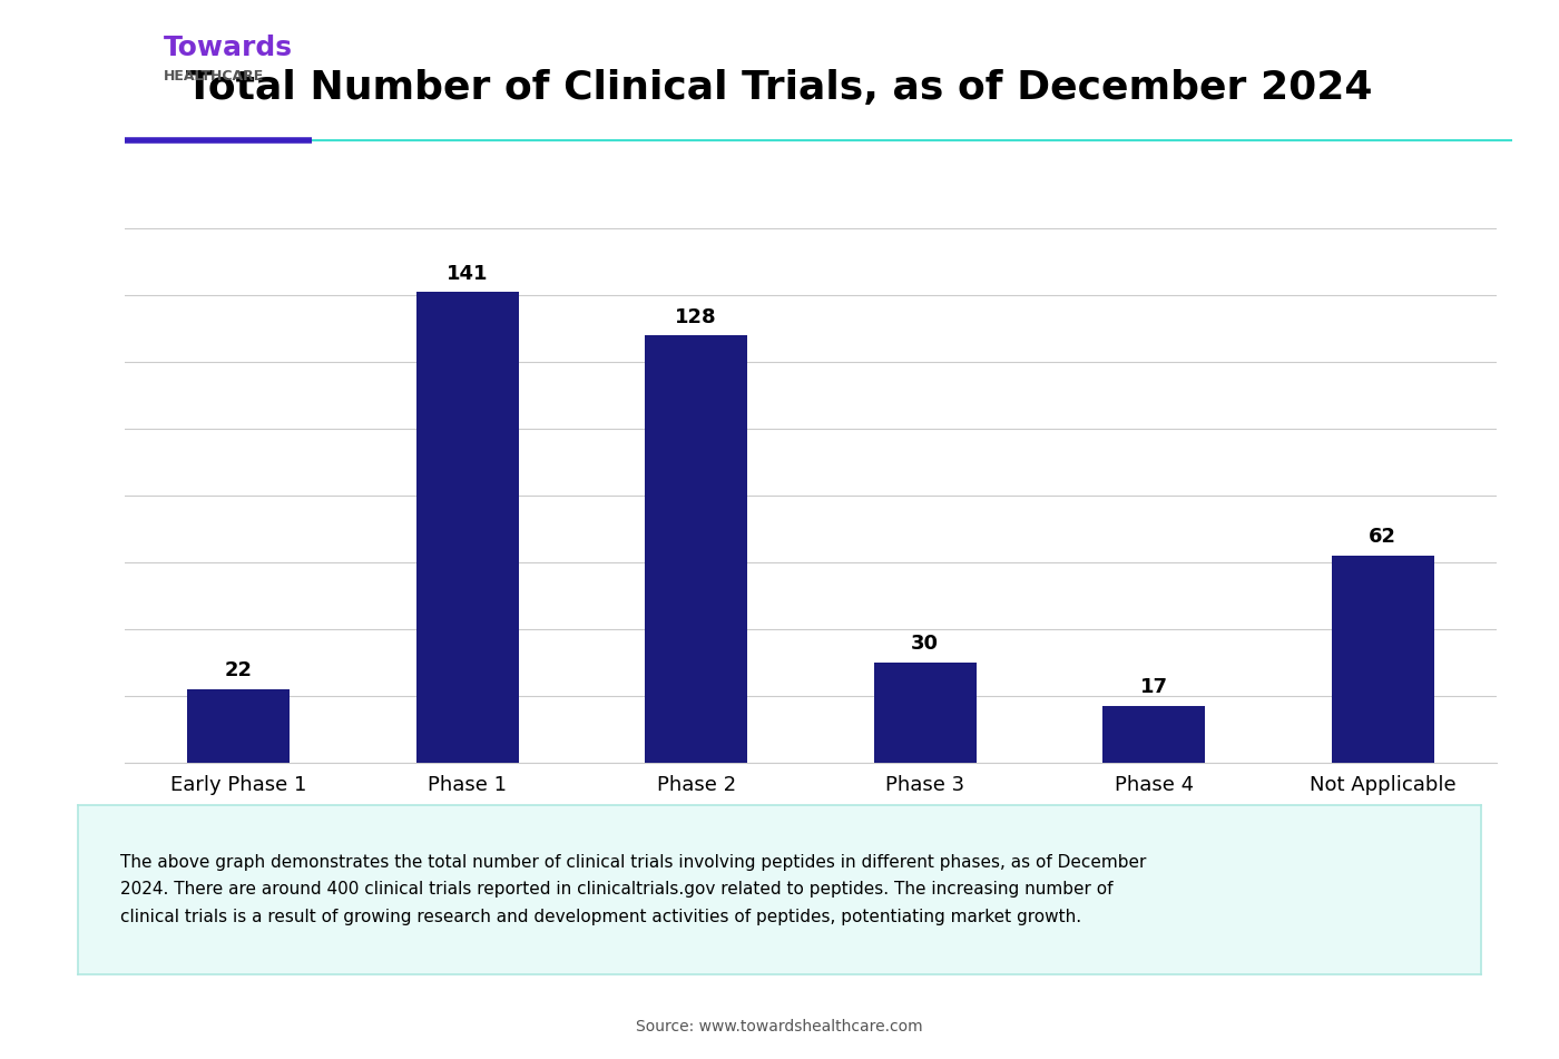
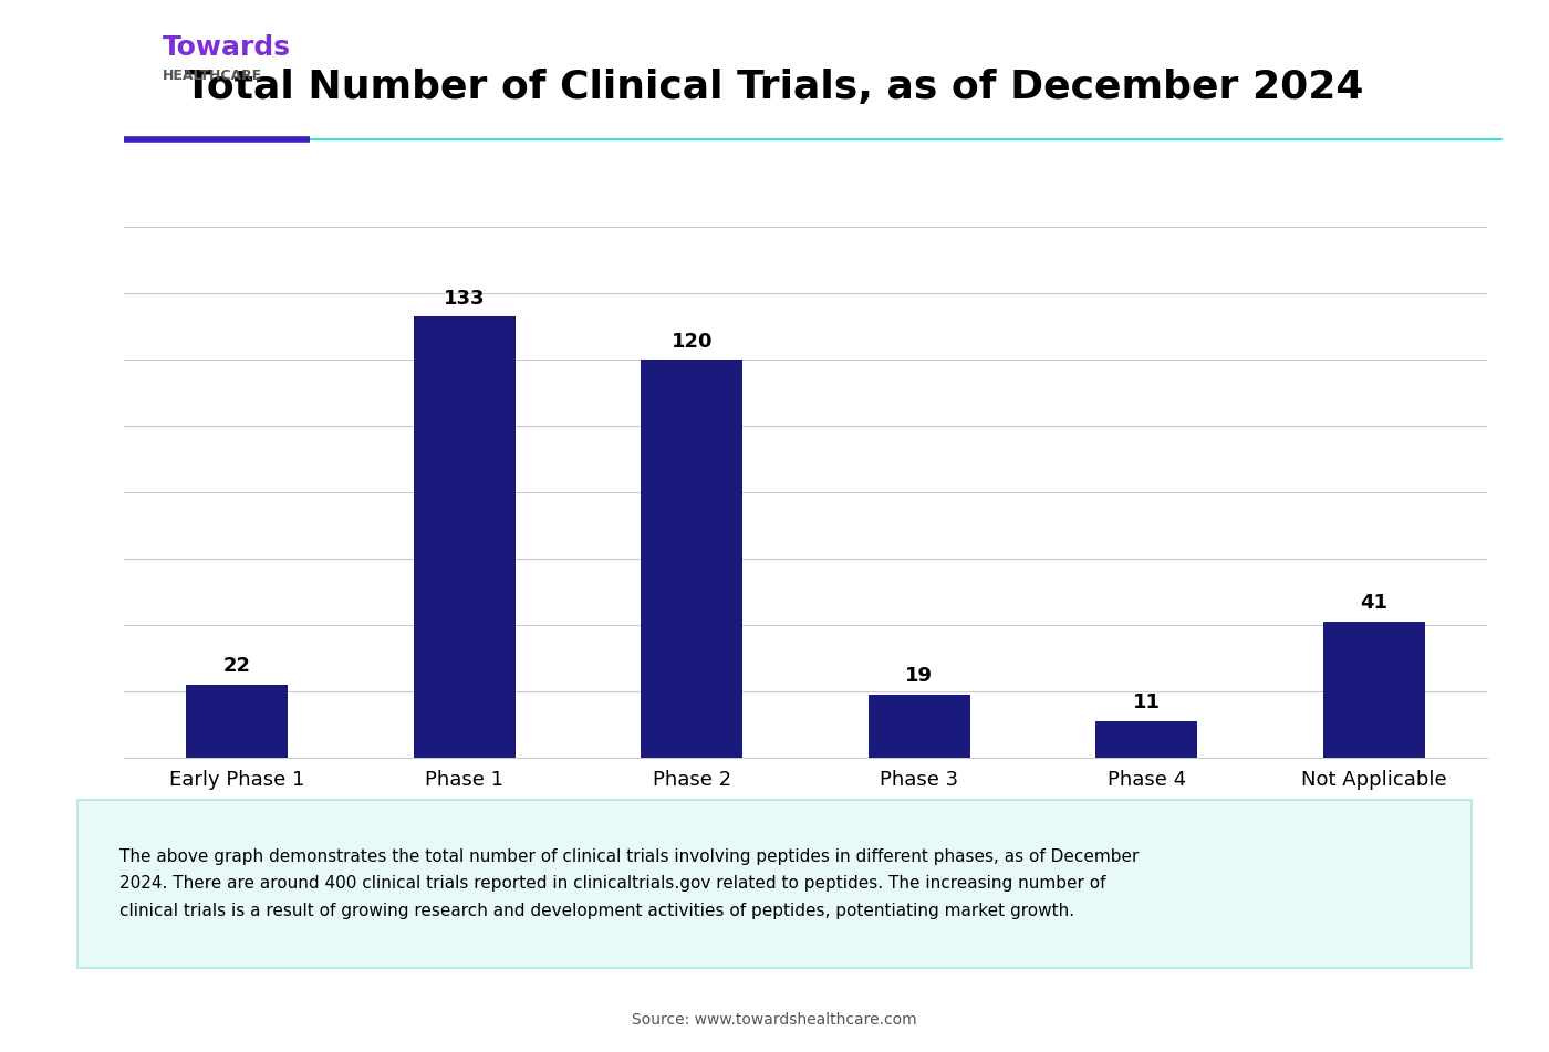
Phase 1: 141 -> 133
Phase 2: 128 -> 120
Phase 3: 30 -> 19
Phase 4: 17 -> 11
Not Applicable: 62 -> 41
